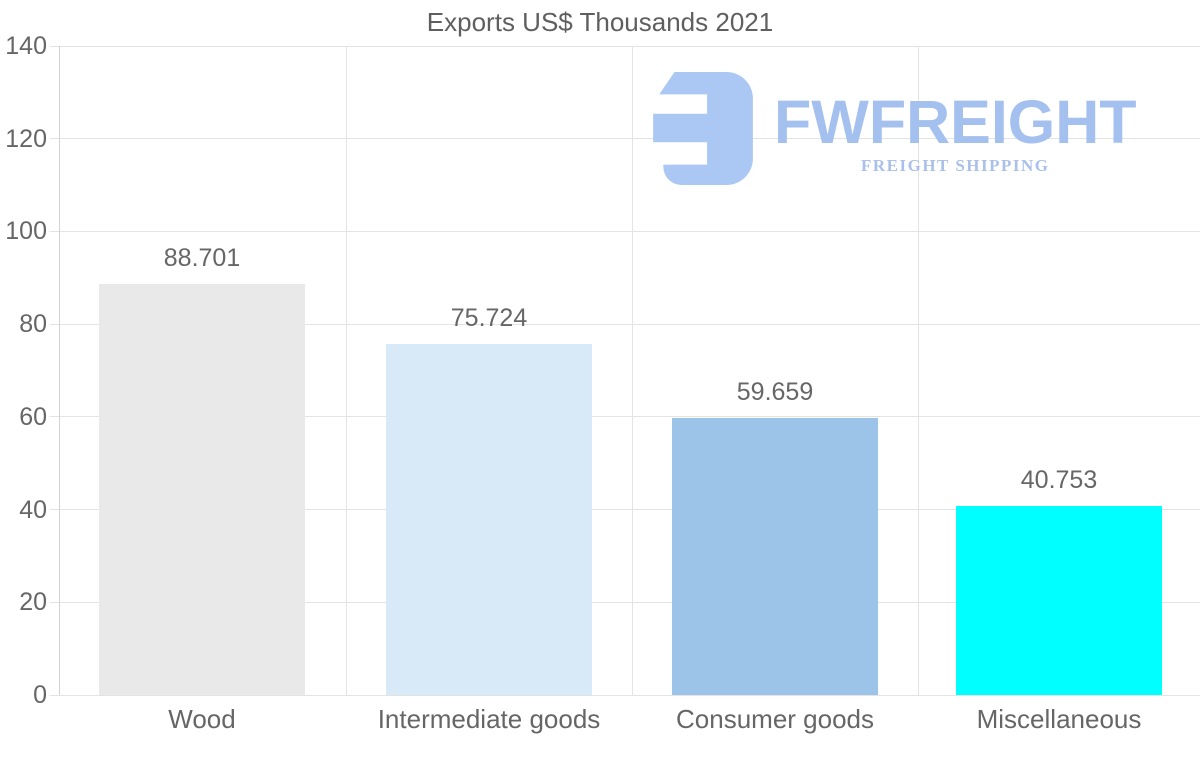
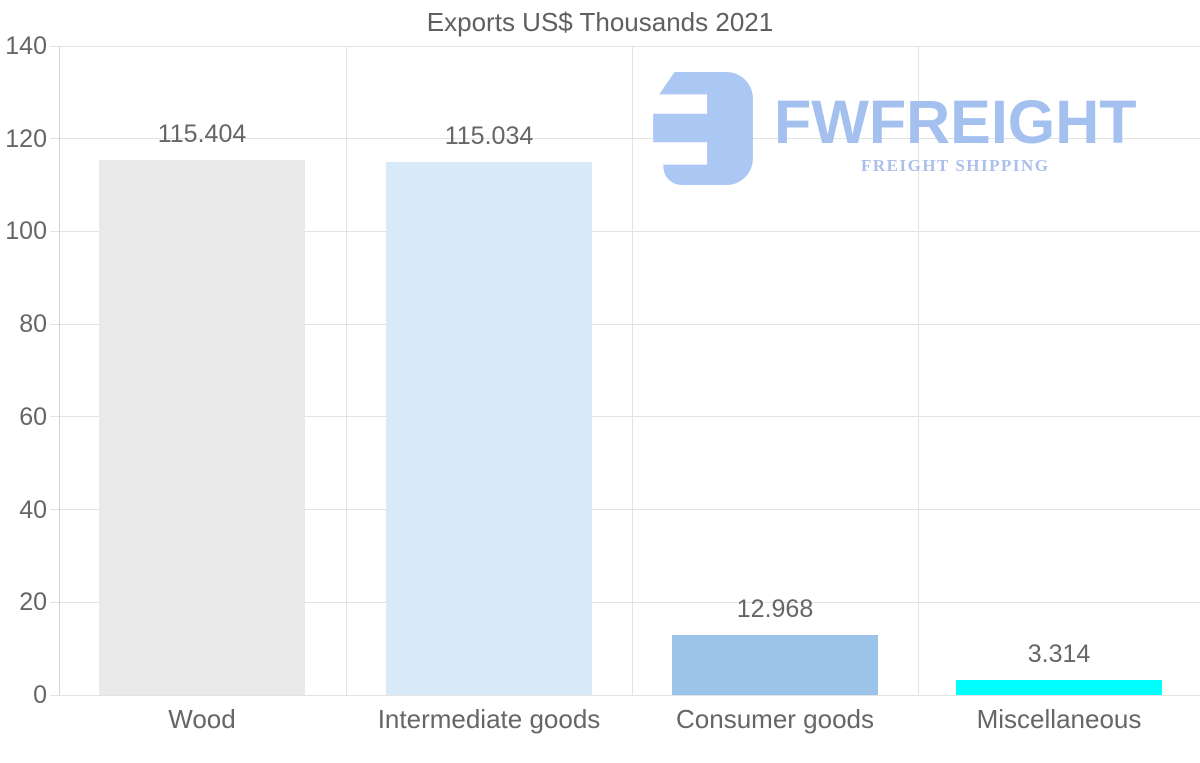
Wood: 88.701 -> 115.404
Intermediate goods: 75.724 -> 115.034
Consumer goods: 59.659 -> 12.968
Miscellaneous: 40.753 -> 3.314
